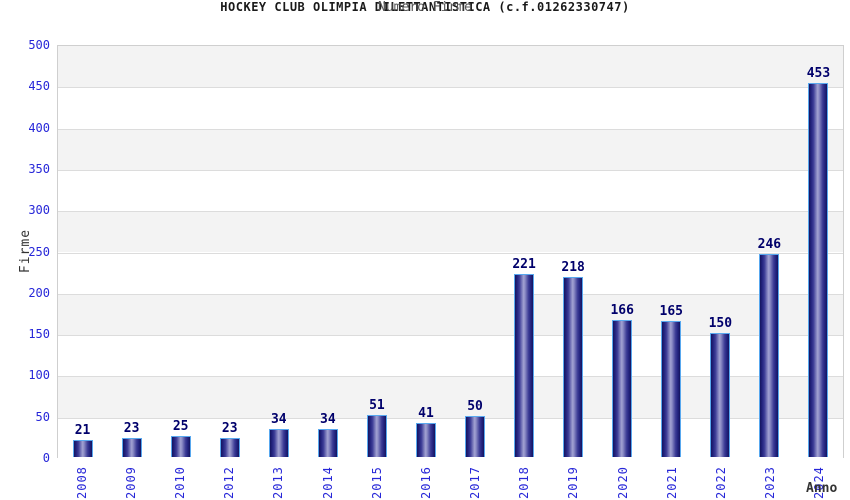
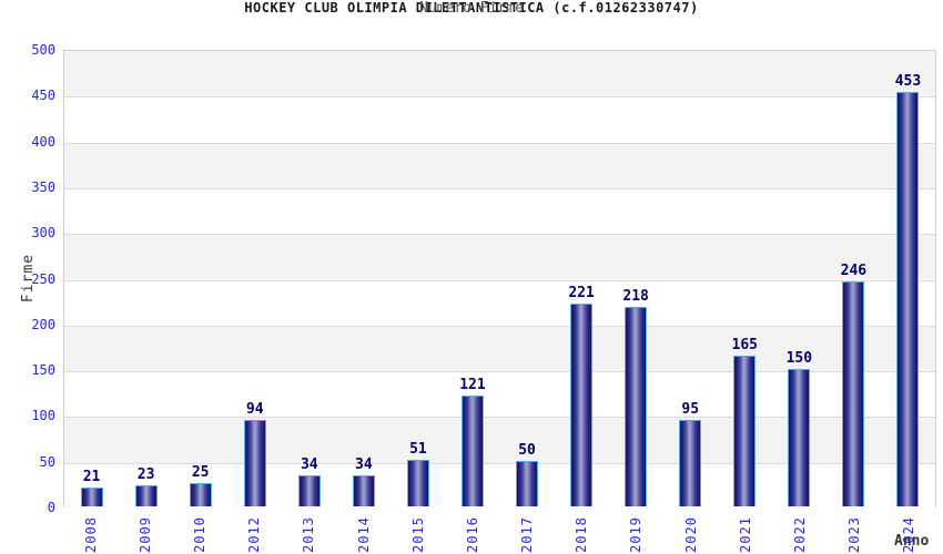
2012: 23 -> 94
2016: 41 -> 121
2020: 166 -> 95
